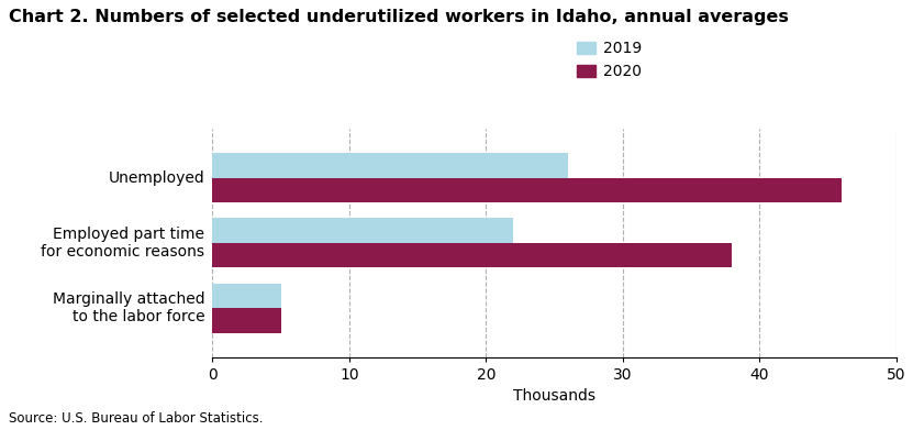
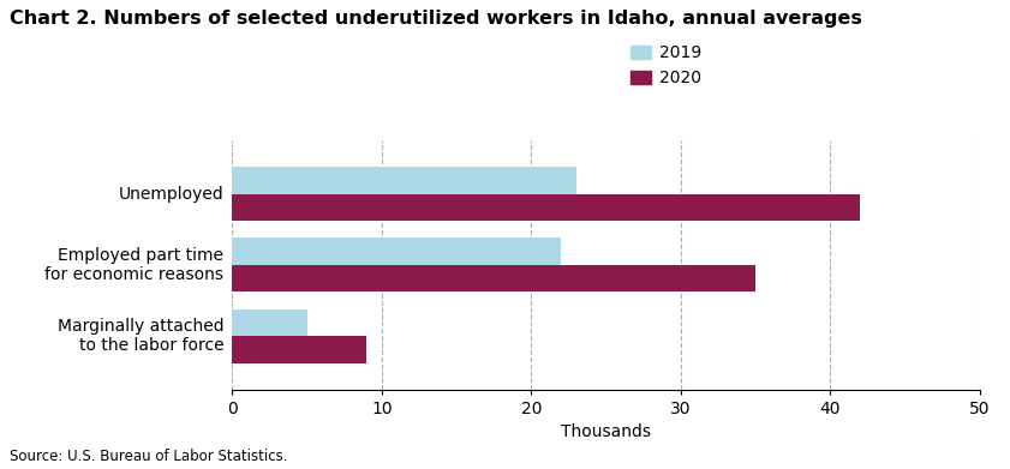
2019/Unemployed: 26 -> 23
2020/Unemployed: 46 -> 42
2020/Employed part time for economic reasons: 38 -> 35
2020/Marginally attached to the labor force: 5 -> 9
